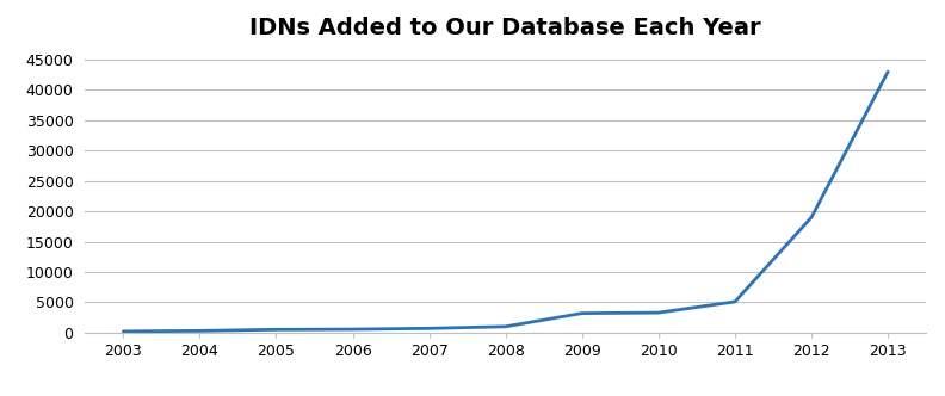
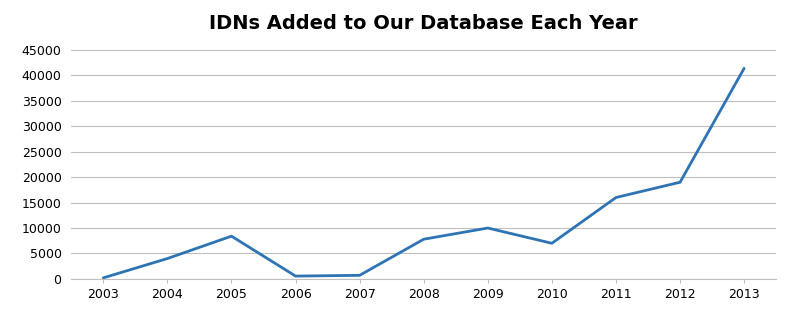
2004: 300 -> 4000
2005: 500 -> 8400
2008: 1000 -> 7800
2009: 3200 -> 10000
2010: 3300 -> 7000
2011: 5100 -> 16000
2013: 43000 -> 41400
